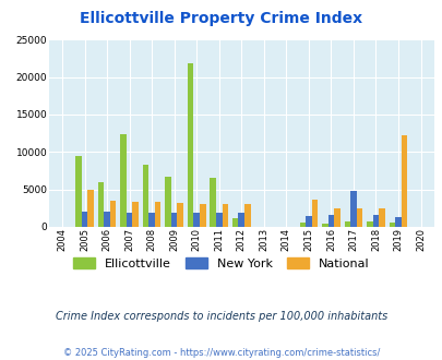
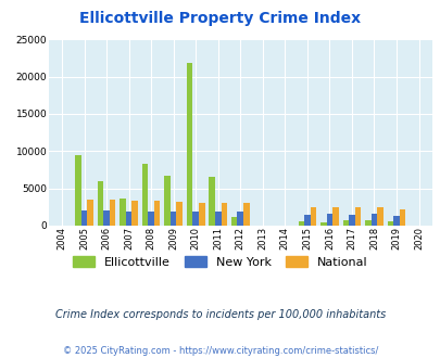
National/2005: 5000 -> 3500
Ellicottville/2007: 12400 -> 3600
National/2015: 3600 -> 2500
New York/2017: 4800 -> 1500
National/2019: 12200 -> 2200
